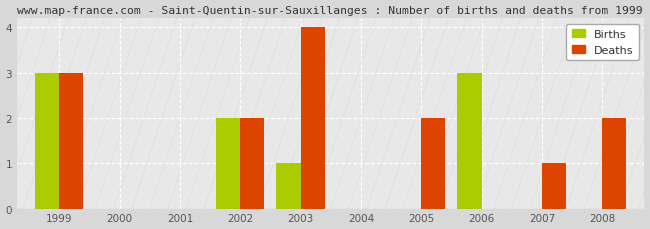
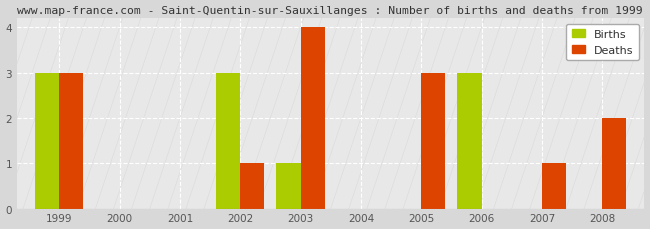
Births/2002: 2 -> 3
Deaths/2002: 2 -> 1
Deaths/2005: 2 -> 3
